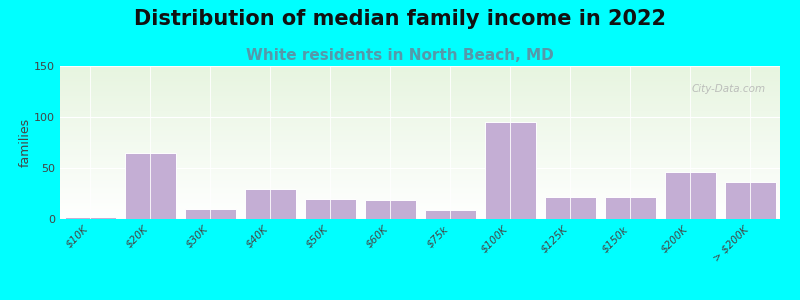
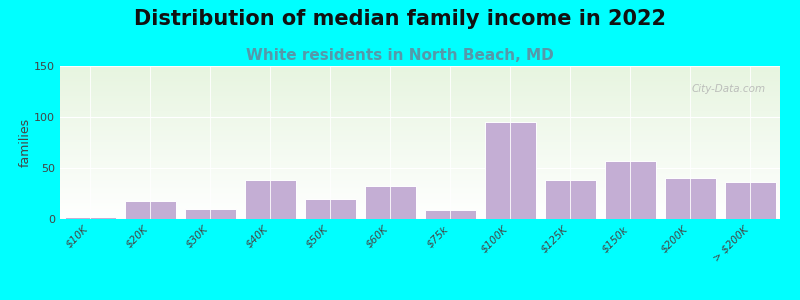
$20K: 65 -> 18
$40K: 29 -> 38
$60K: 19 -> 32
$125K: 22 -> 38
$150k: 22 -> 57
$200K: 46 -> 40
